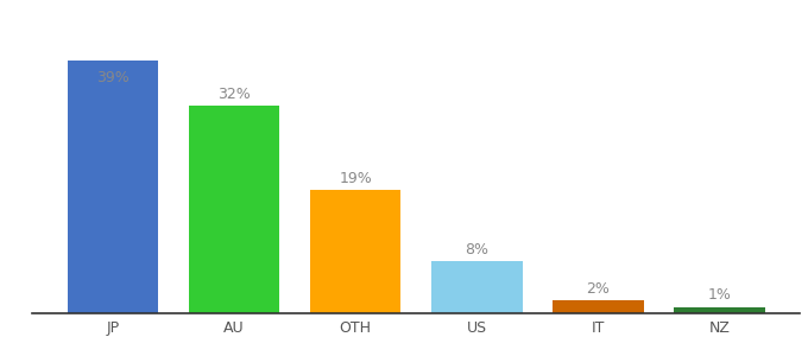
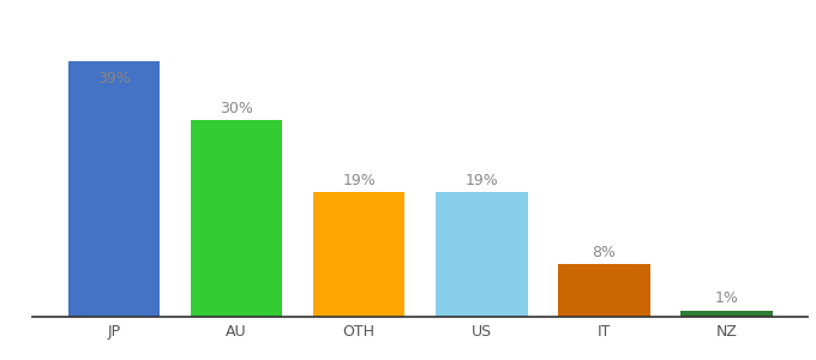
AU: 32% -> 30%
US: 8% -> 19%
IT: 2% -> 8%
